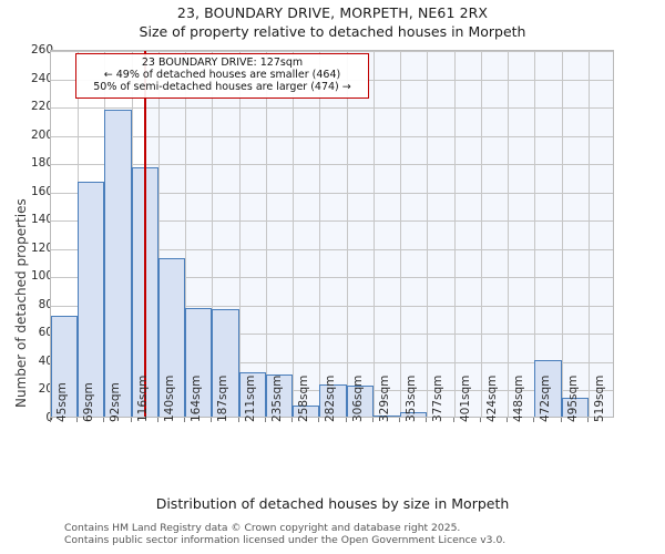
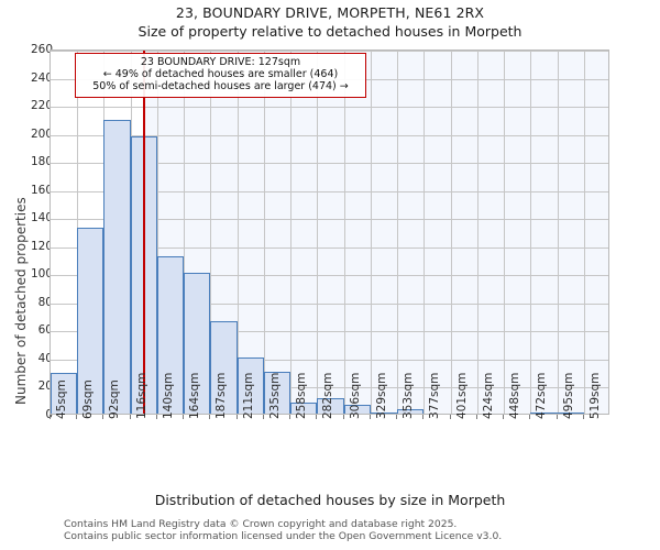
45sqm: 71 -> 29
69sqm: 166 -> 132
92sqm: 217 -> 209
116sqm: 176 -> 197
164sqm: 77 -> 100
187sqm: 76 -> 66
211sqm: 31 -> 40
282sqm: 23 -> 11
306sqm: 22 -> 6
472sqm: 40 -> 1
495sqm: 13 -> 1
